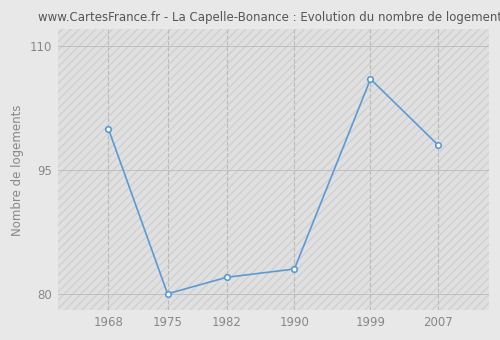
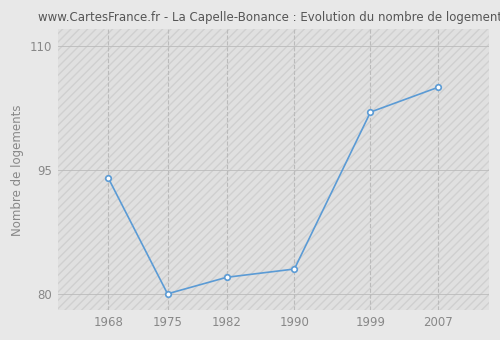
1968: 100 -> 94
1999: 106 -> 102
2007: 98 -> 105
